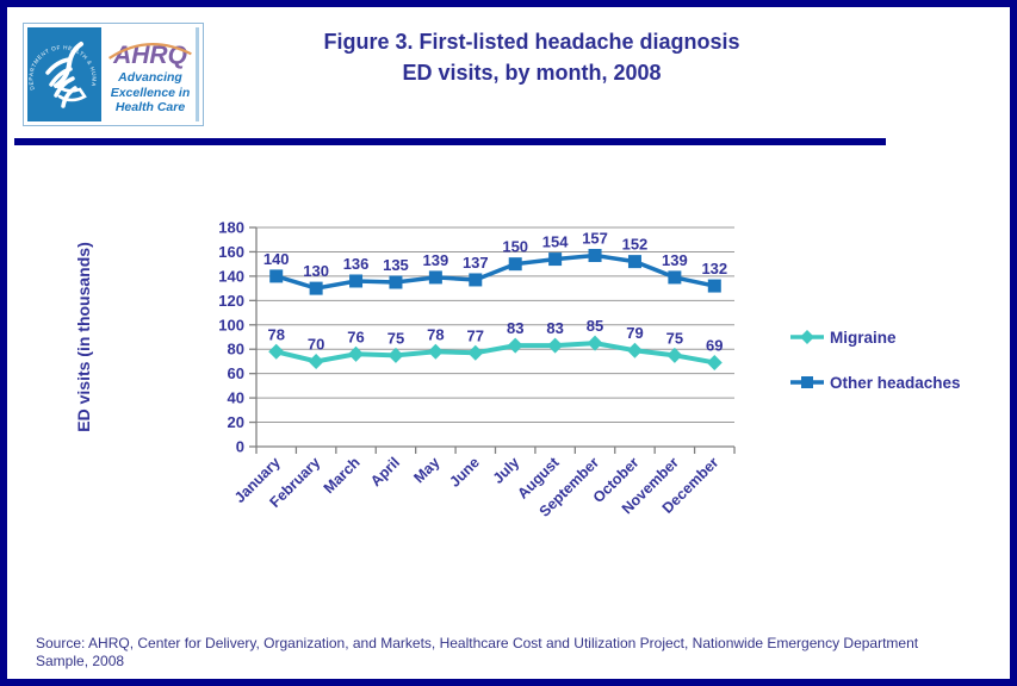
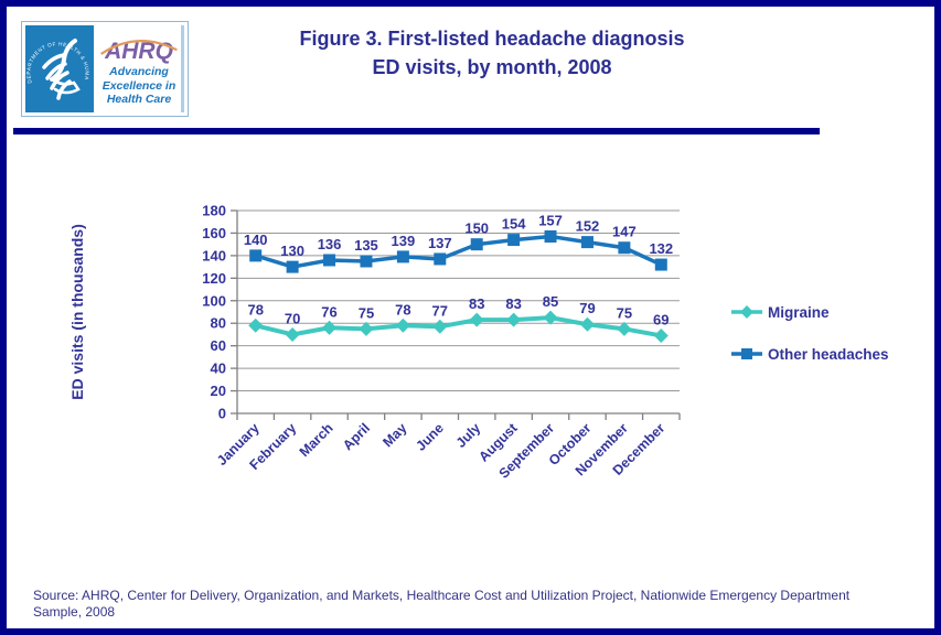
Other headaches/November: 139 -> 147
